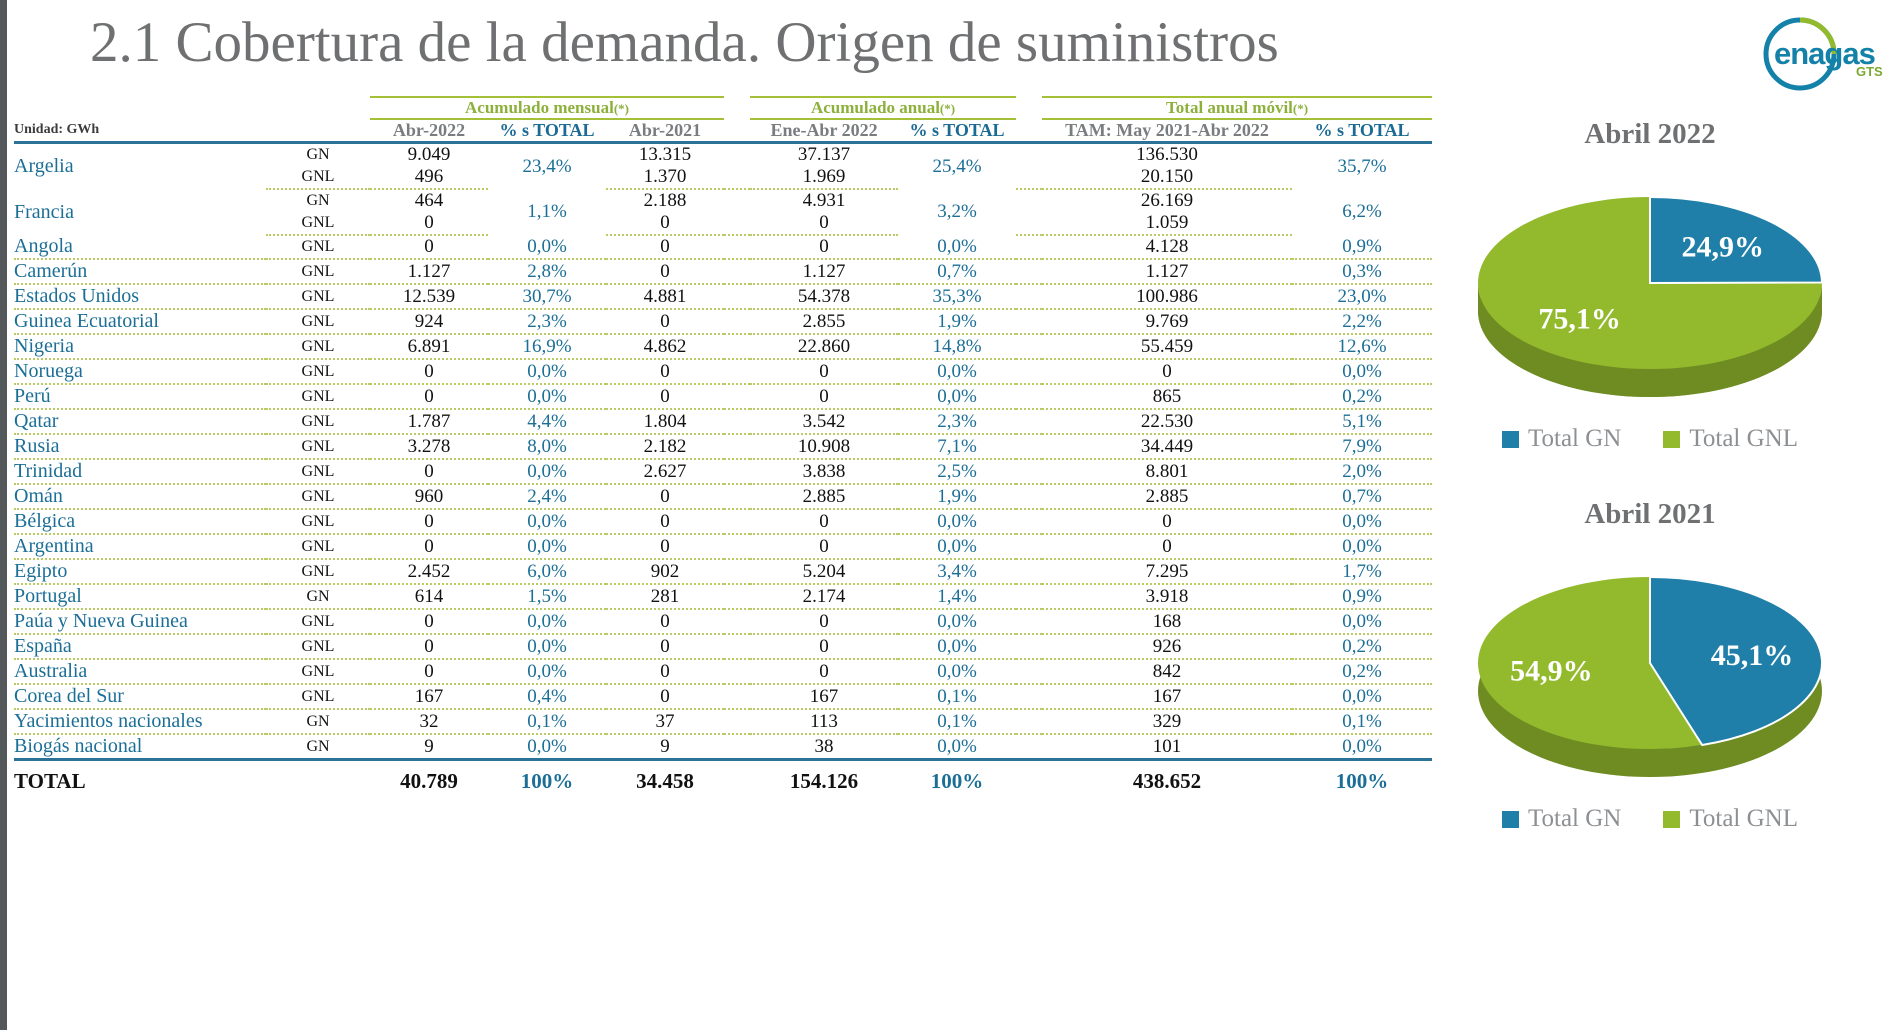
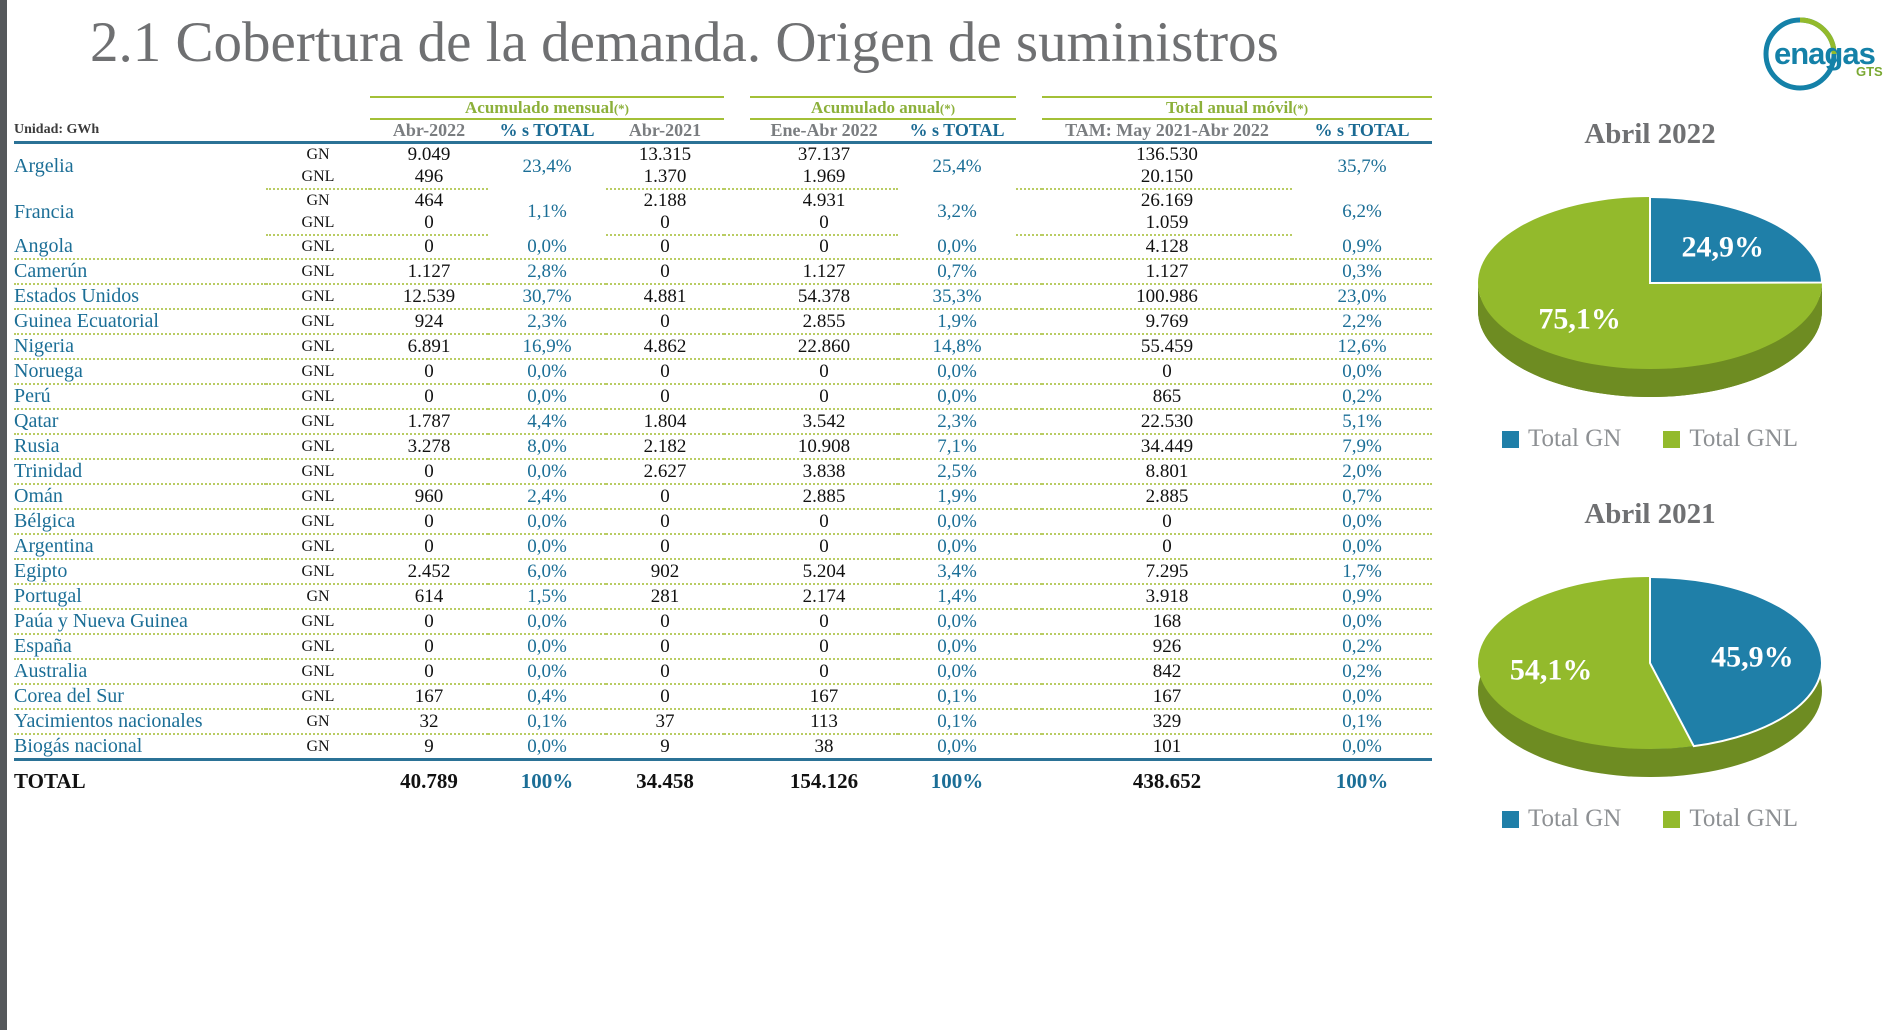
Abril 2021/Total GN: 45,1% -> 45,9%
Abril 2021/Total GNL: 54,9% -> 54,1%
